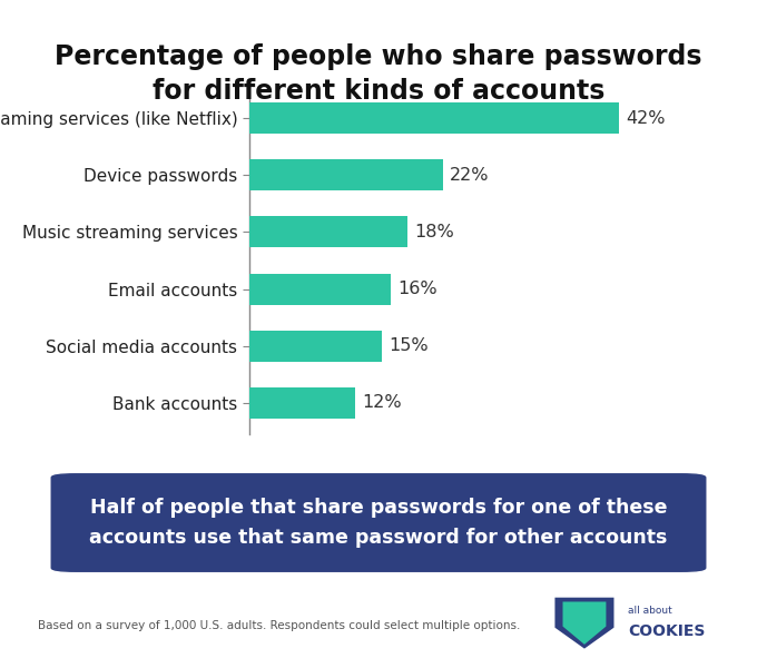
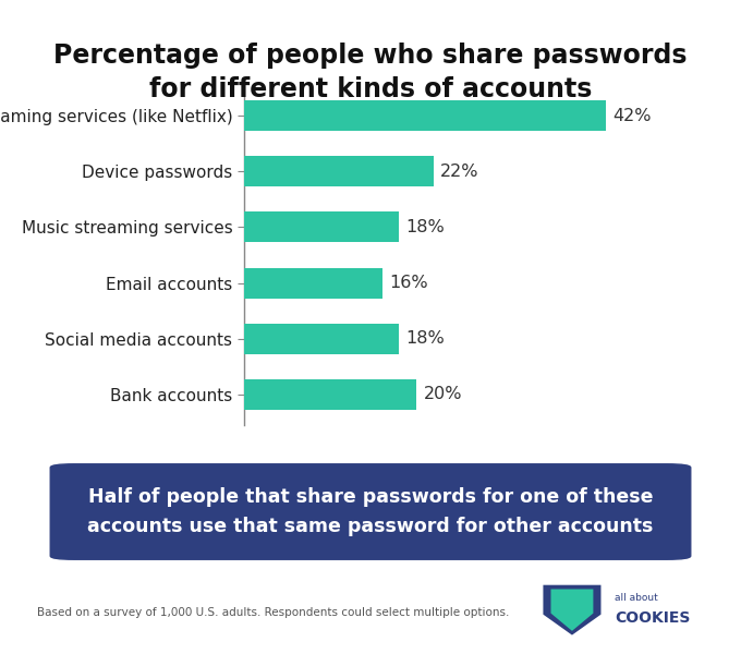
Social media accounts: 15% -> 18%
Bank accounts: 12% -> 20%
